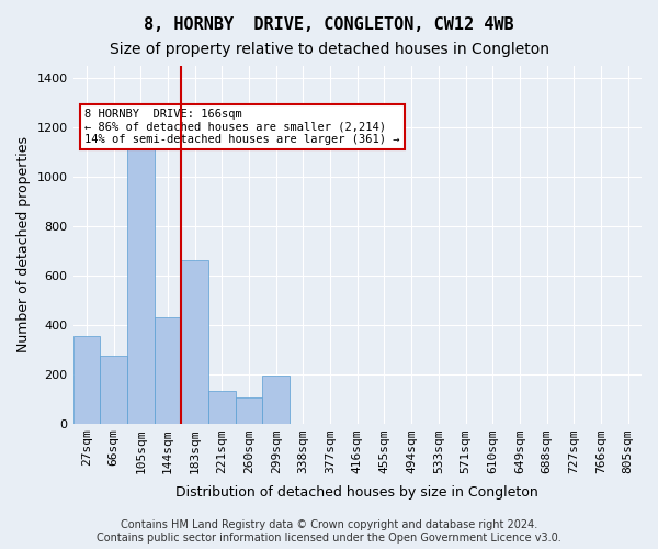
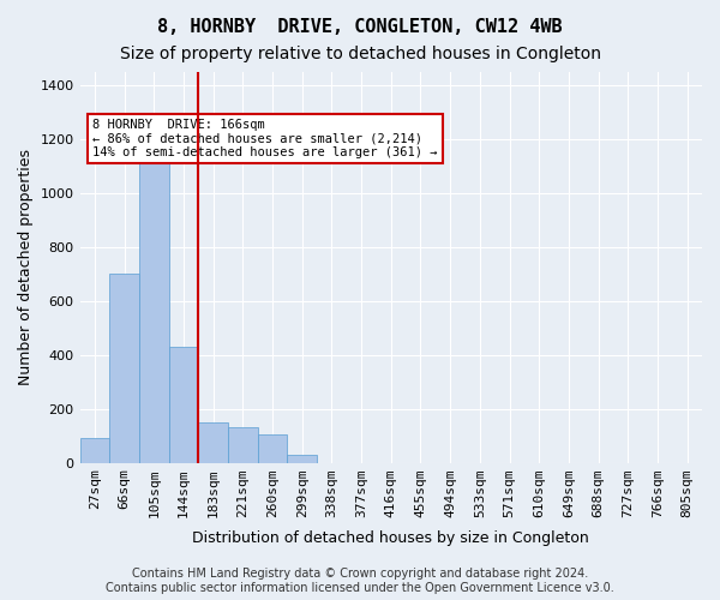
27sqm: 355 -> 90
66sqm: 275 -> 700
183sqm: 660 -> 150
299sqm: 195 -> 30
